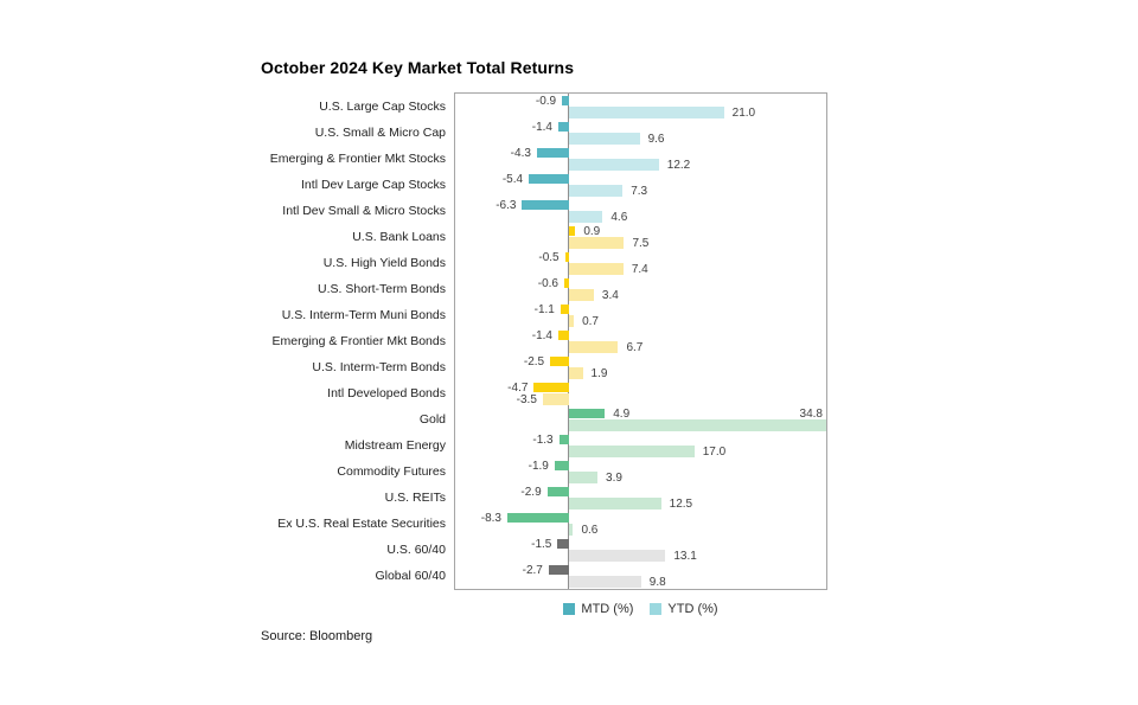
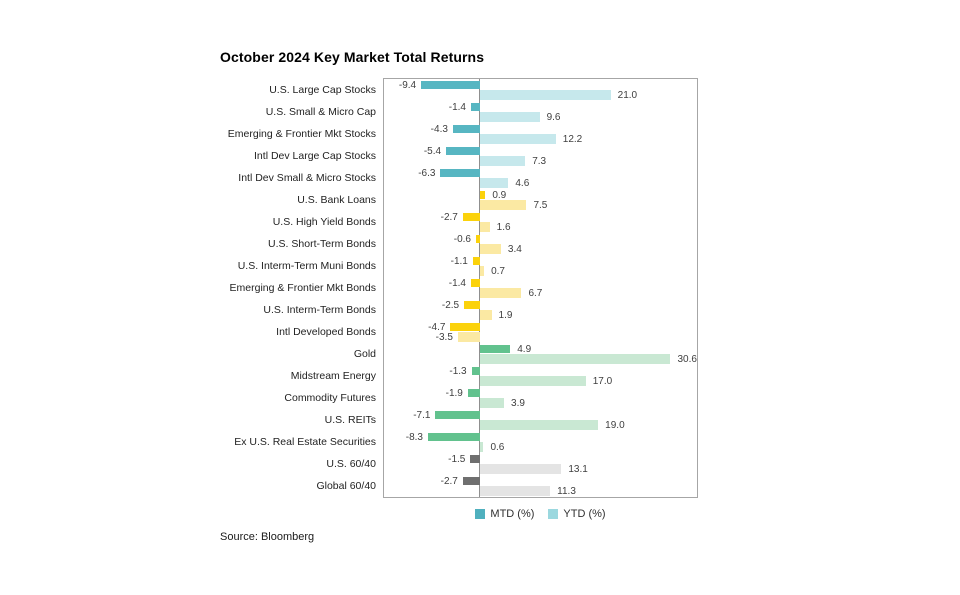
MTD (%)/U.S. Large Cap Stocks: -0.9 -> -9.4
MTD (%)/U.S. High Yield Bonds: -0.5 -> -2.7
YTD (%)/U.S. High Yield Bonds: 7.4 -> 1.6
YTD (%)/Gold: 34.8 -> 30.6
MTD (%)/U.S. REITs: -2.9 -> -7.1
YTD (%)/U.S. REITs: 12.5 -> 19.0
YTD (%)/Global 60/40: 9.8 -> 11.3
